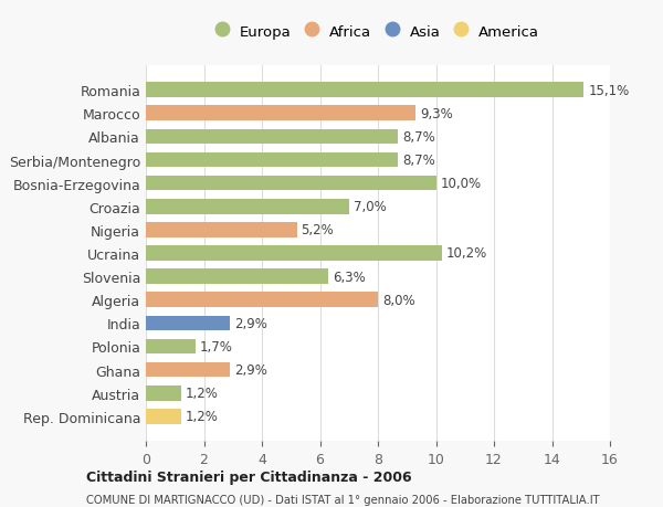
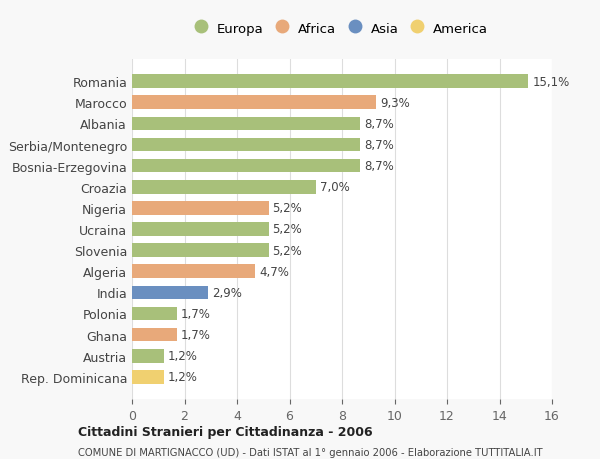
Bosnia-Erzegovina: 10,0% -> 8,7%
Ucraina: 10,2% -> 5,2%
Slovenia: 6,3% -> 5,2%
Algeria: 8,0% -> 4,7%
Ghana: 2,9% -> 1,7%
